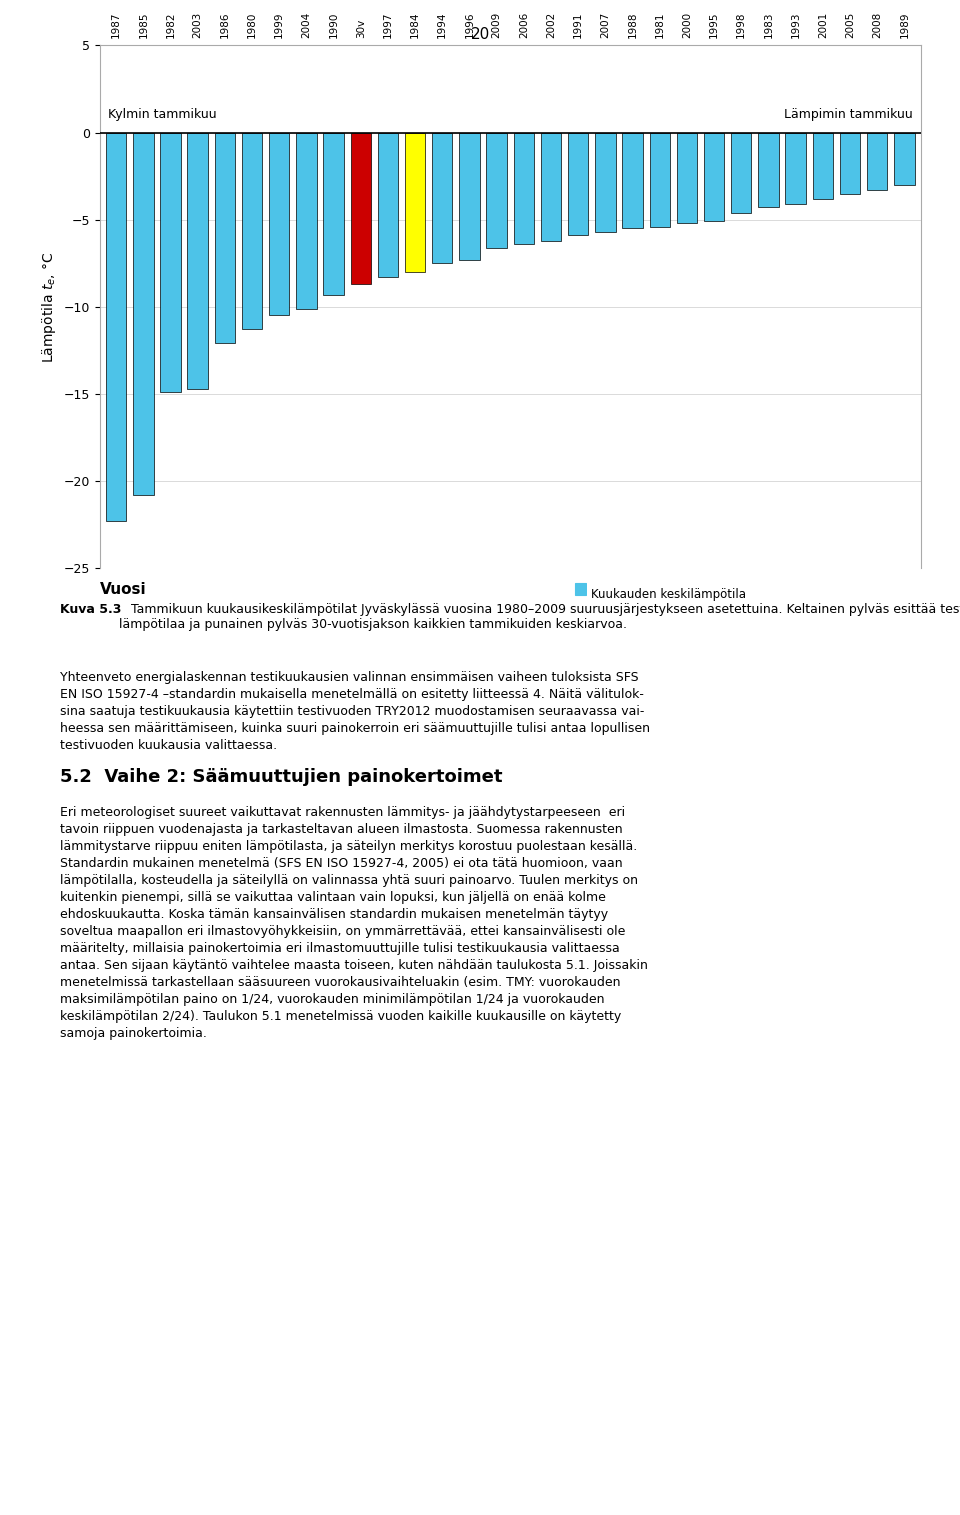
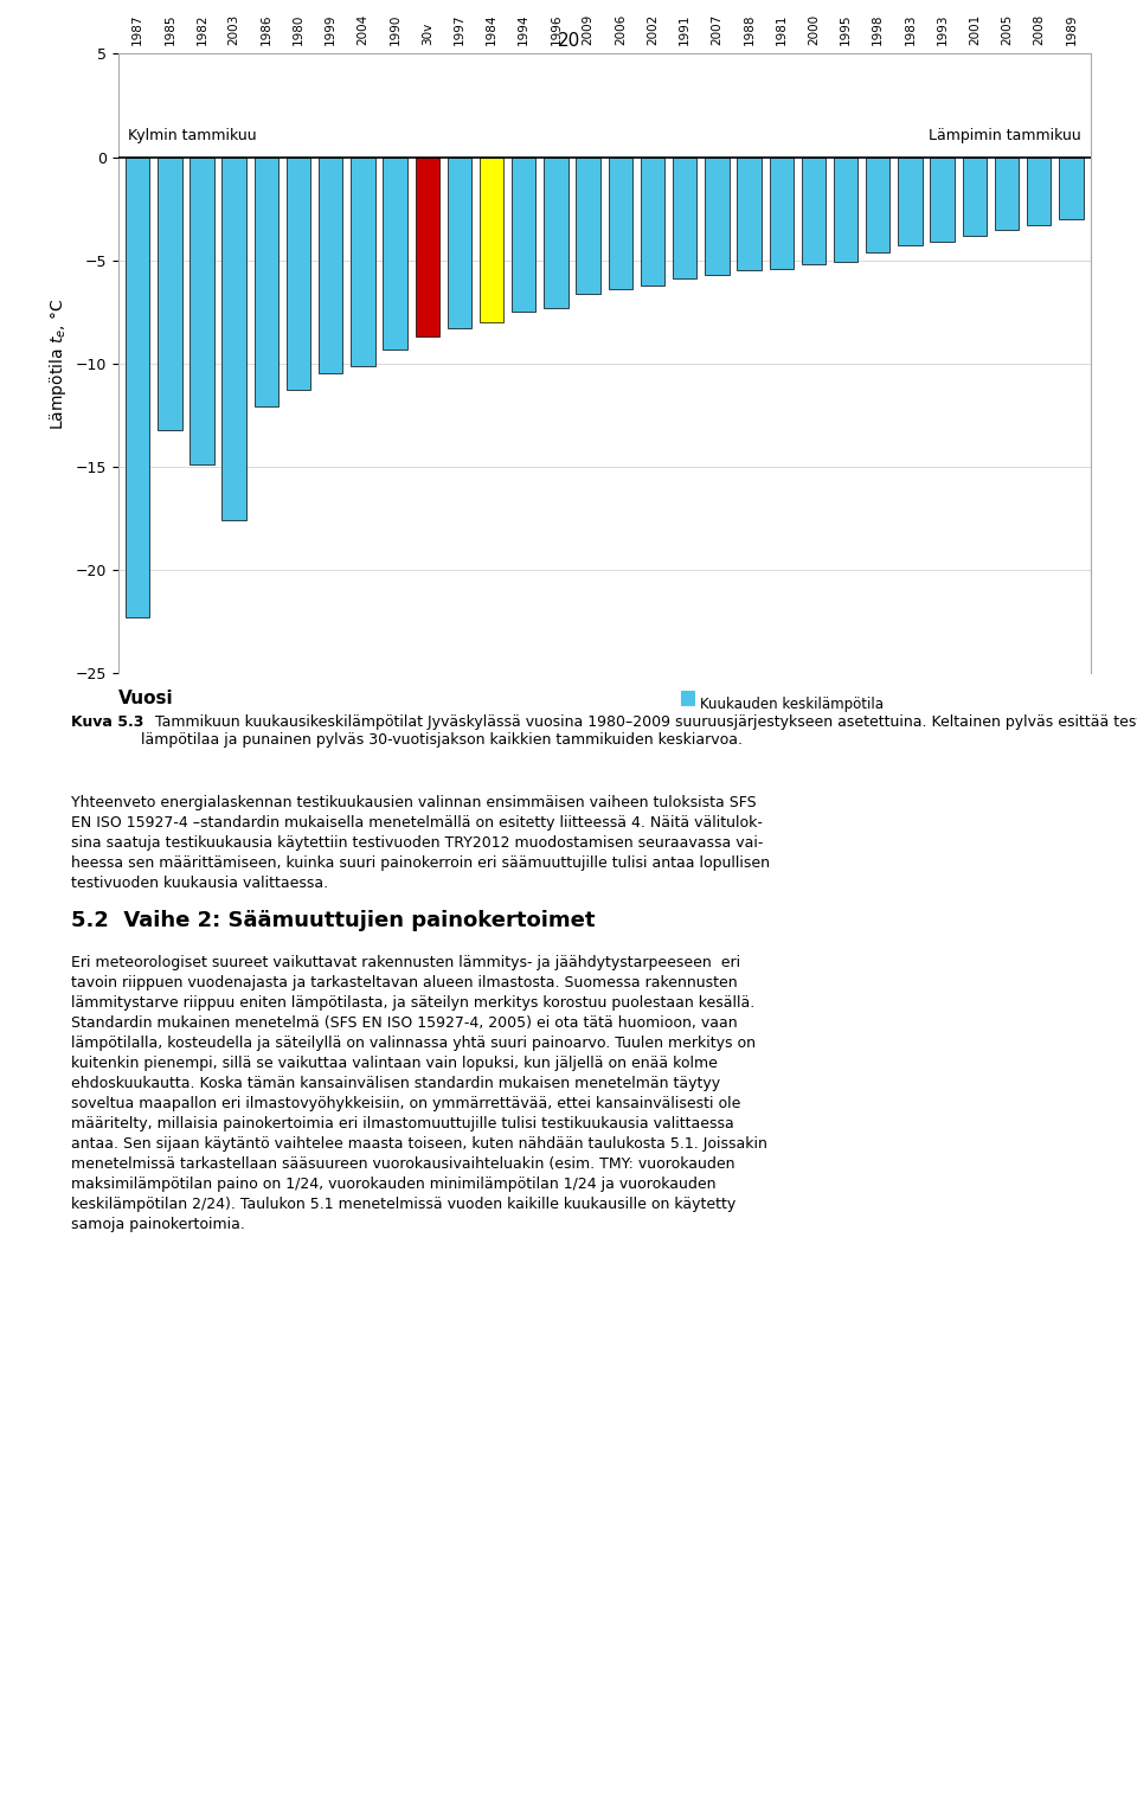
1985: -20.8 -> -13.2
2003: -14.7 -> -17.6
